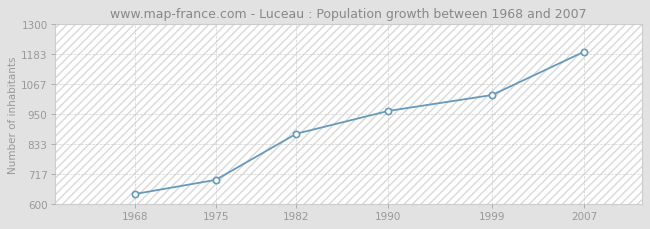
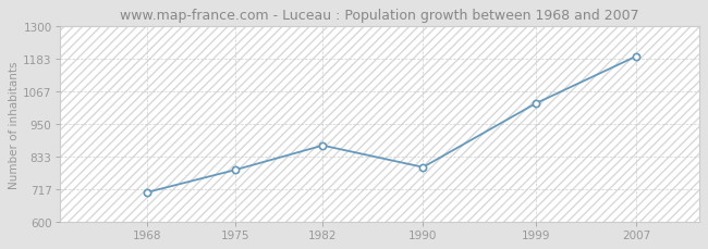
1968: 638 -> 705
1975: 693 -> 785
1990: 962 -> 795
